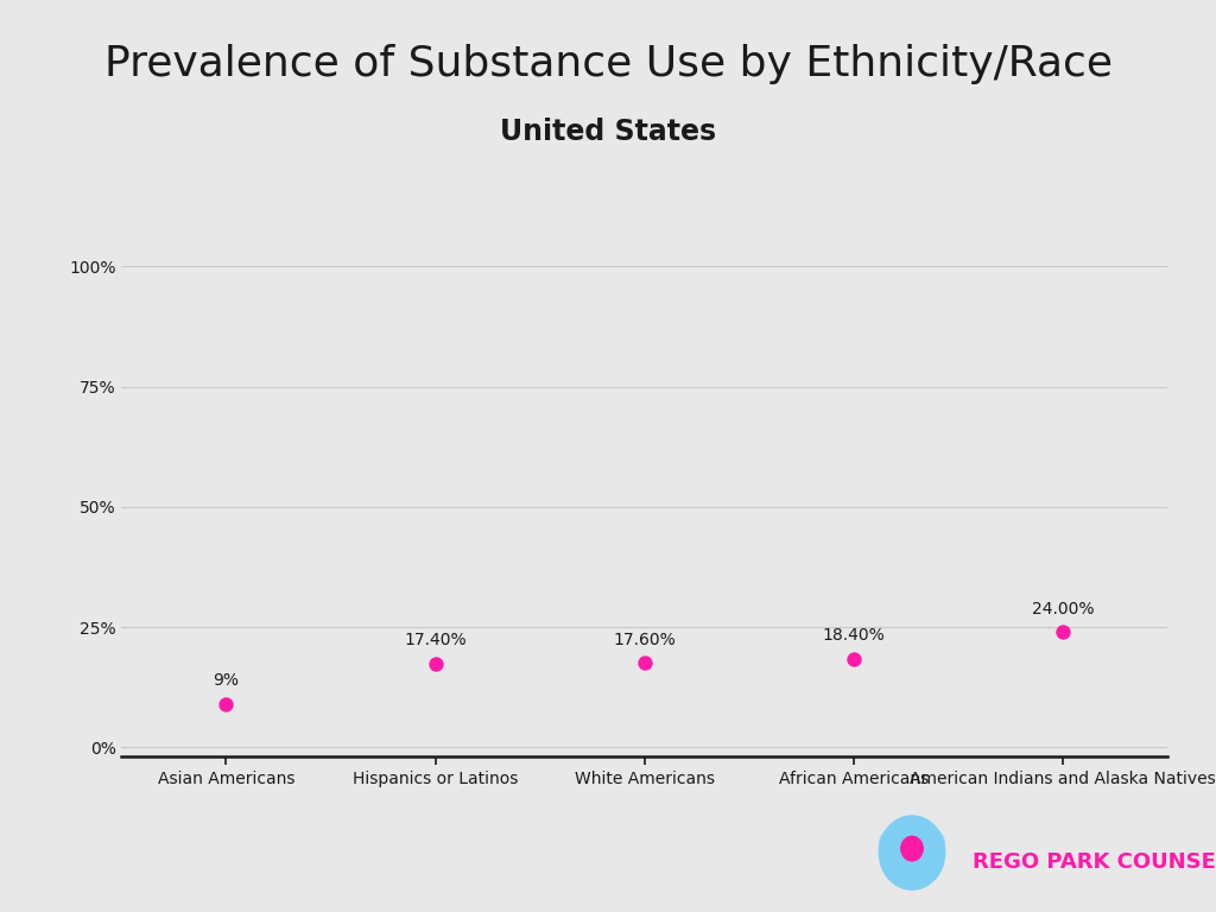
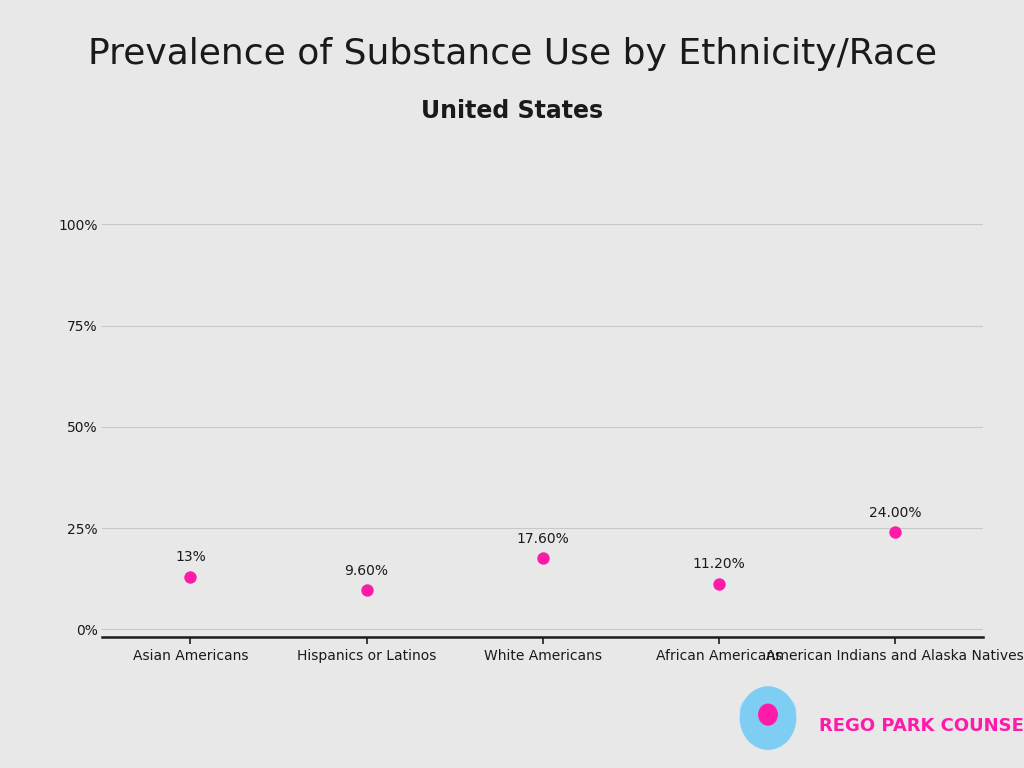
Asian Americans: 9% -> 13%
Hispanics or Latinos: 17.40% -> 9.60%
African Americans: 18.40% -> 11.20%
